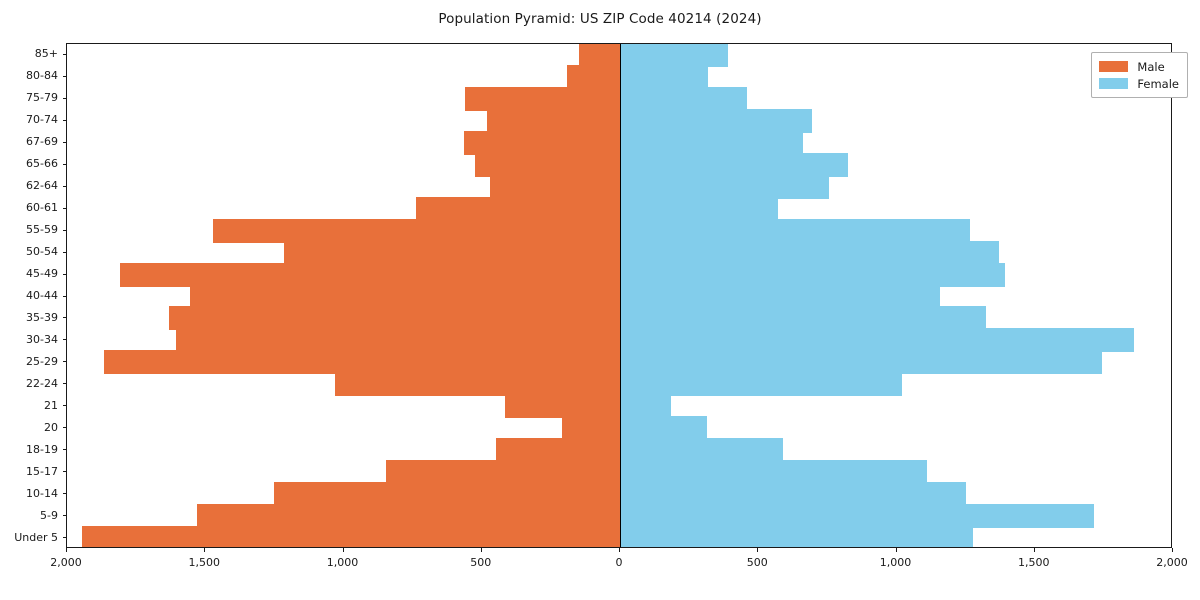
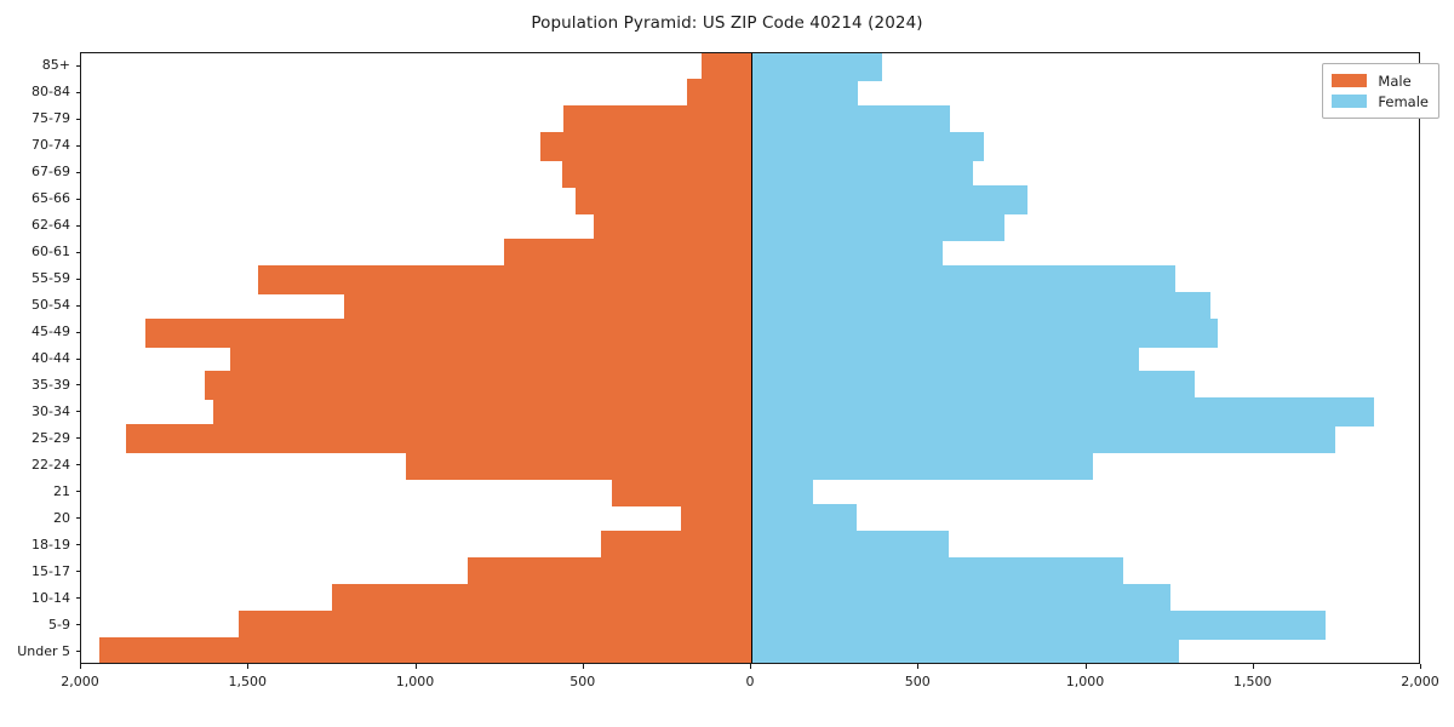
Female/75-79: 460 -> 590
Male/70-74: 480 -> 630
